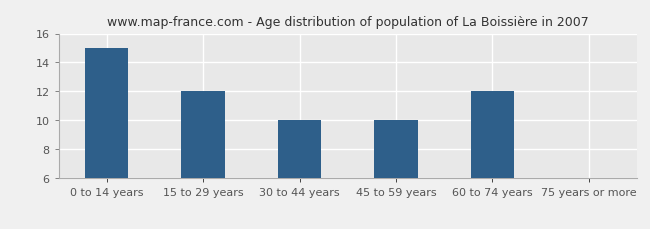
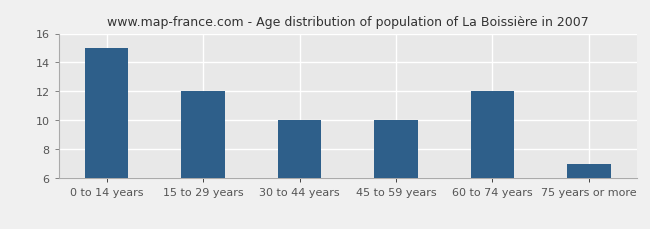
75 years or more: 6 -> 7
